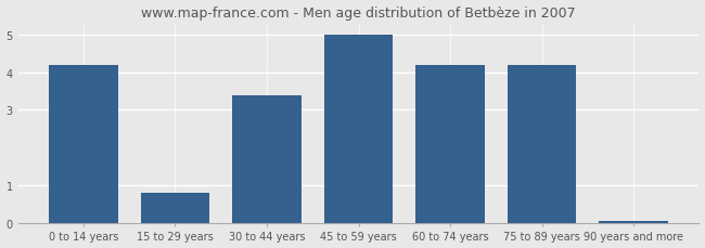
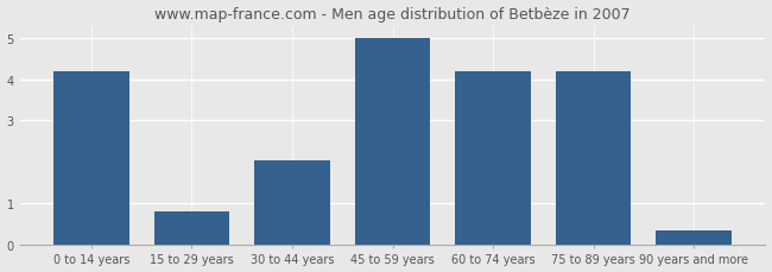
30 to 44 years: 3.40 -> 2.05
90 years and more: 0.05 -> 0.35
